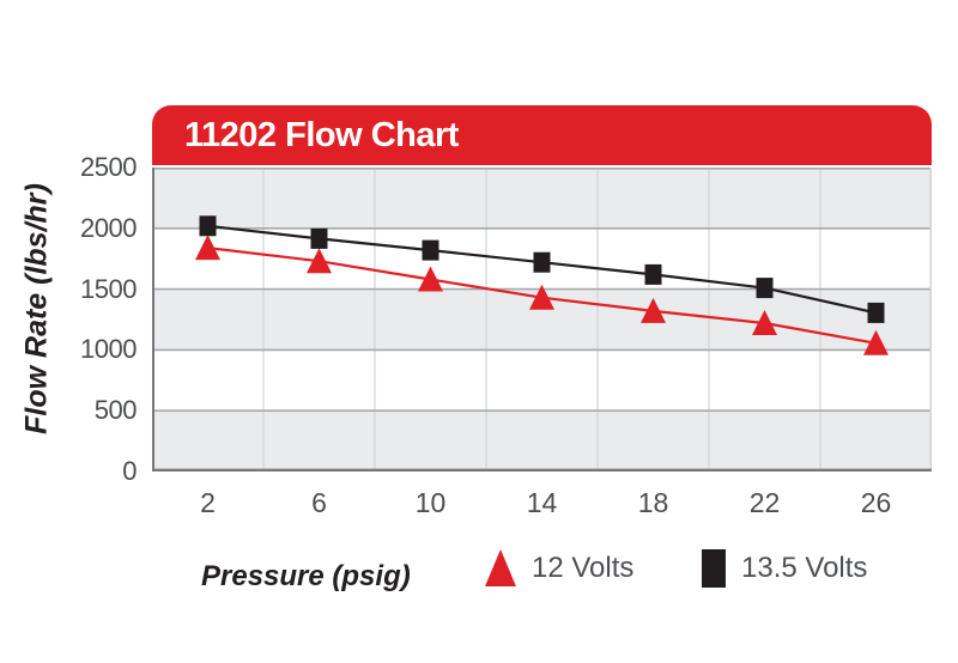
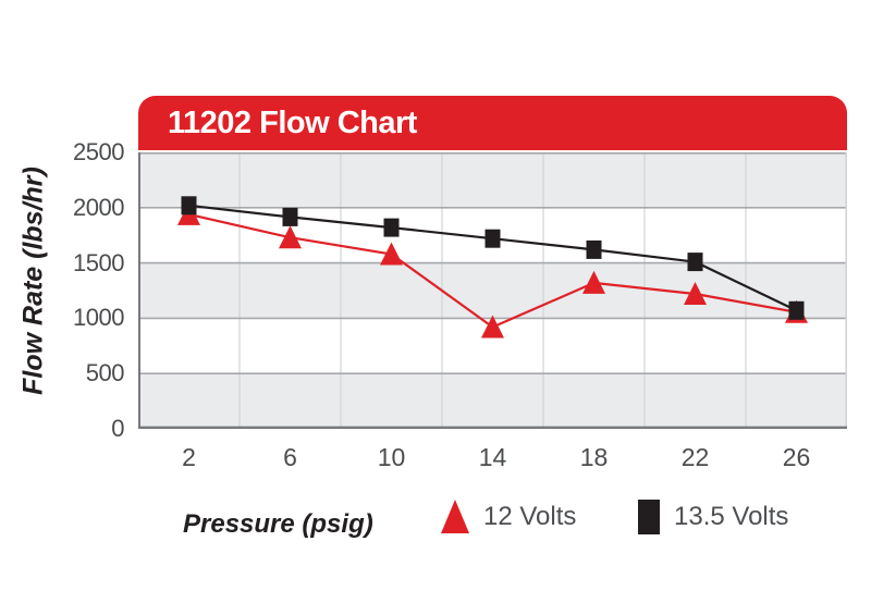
12 Volts/2: 1840 -> 1940
12 Volts/14: 1430 -> 920
13.5 Volts/26: 1300 -> 1070
